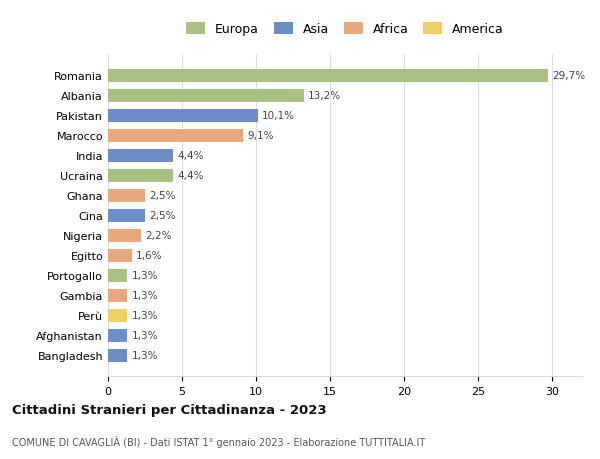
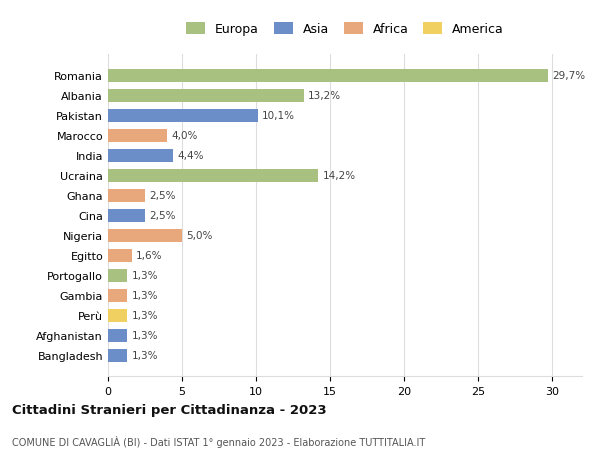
Marocco: 9,1% -> 4,0%
Ucraina: 4,4% -> 14,2%
Nigeria: 2,2% -> 5,0%
